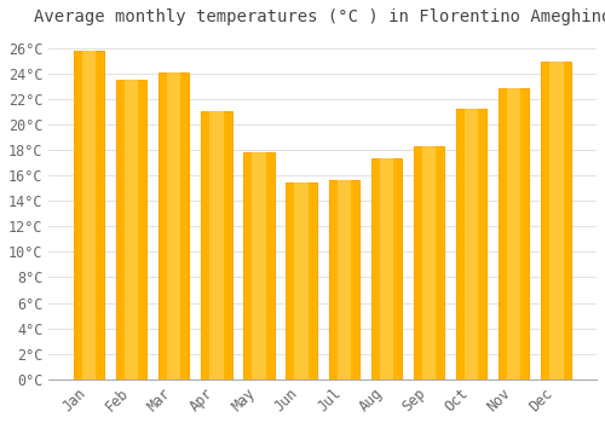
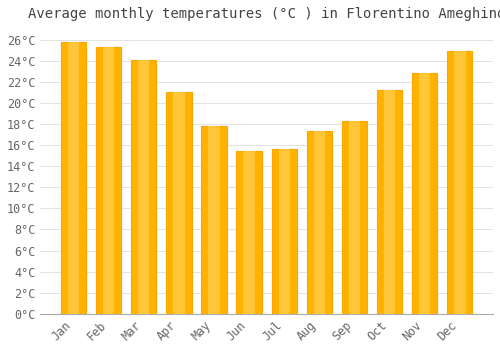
Feb: 23.5°C -> 25.3°C
